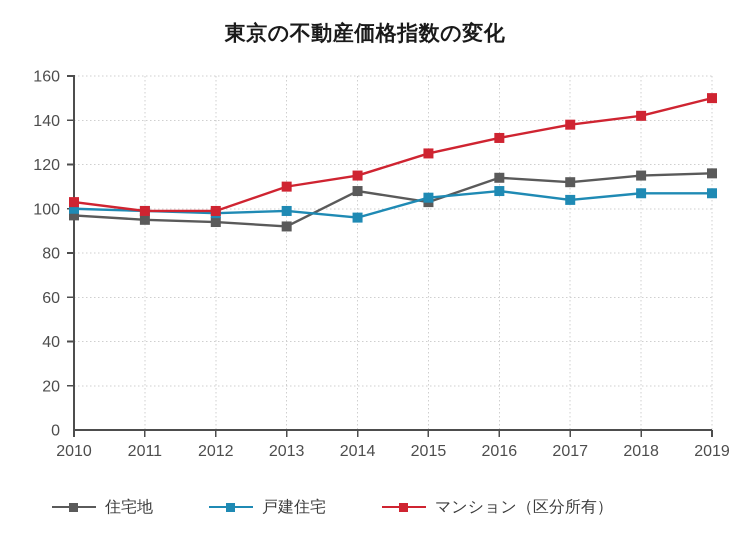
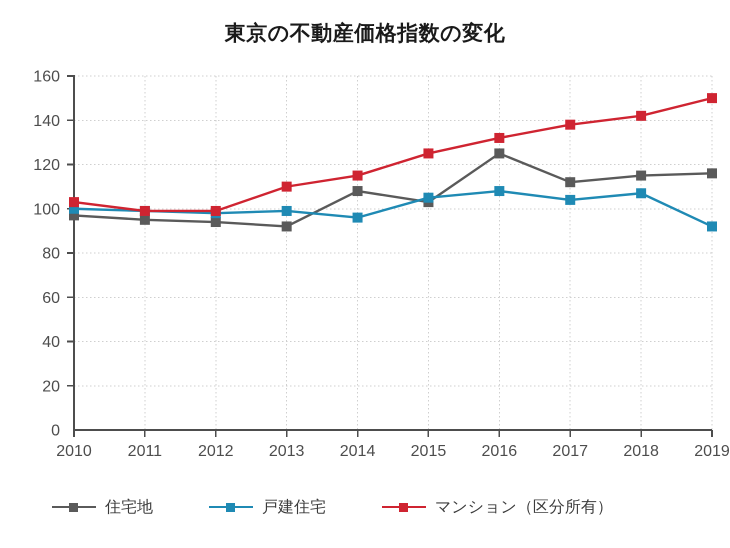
住宅地/2016: 114 -> 125
戸建住宅/2019: 107 -> 92
